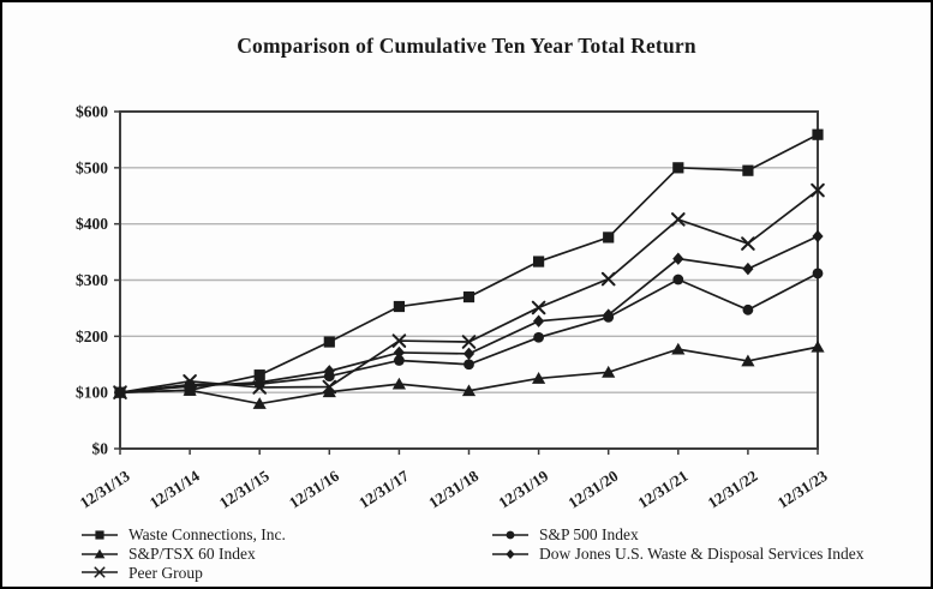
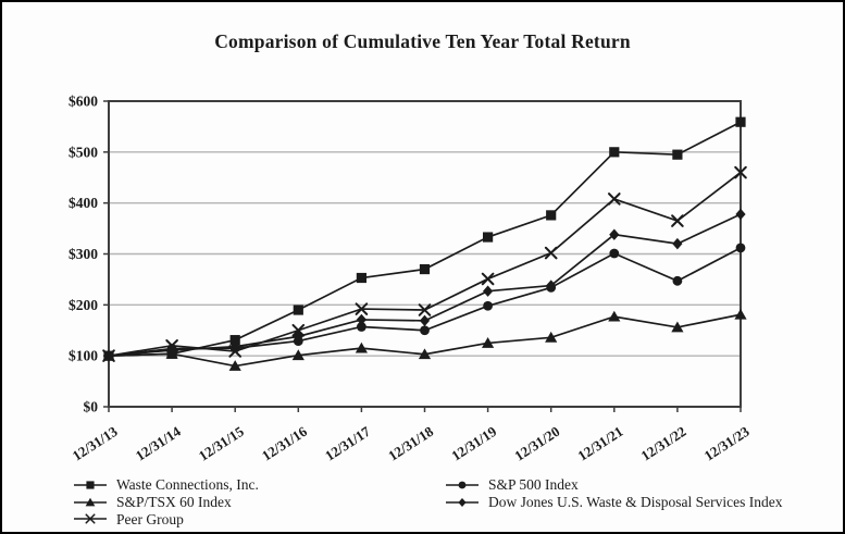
Peer Group/12/31/16: $110 -> $150
